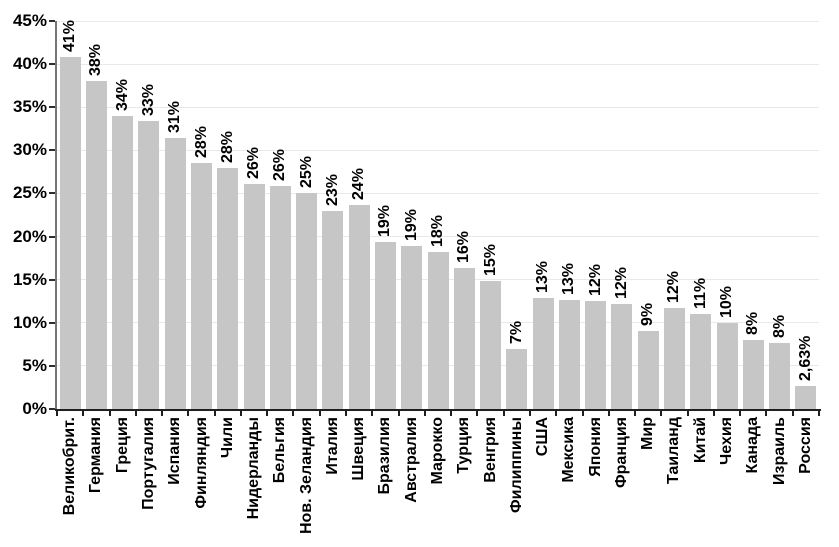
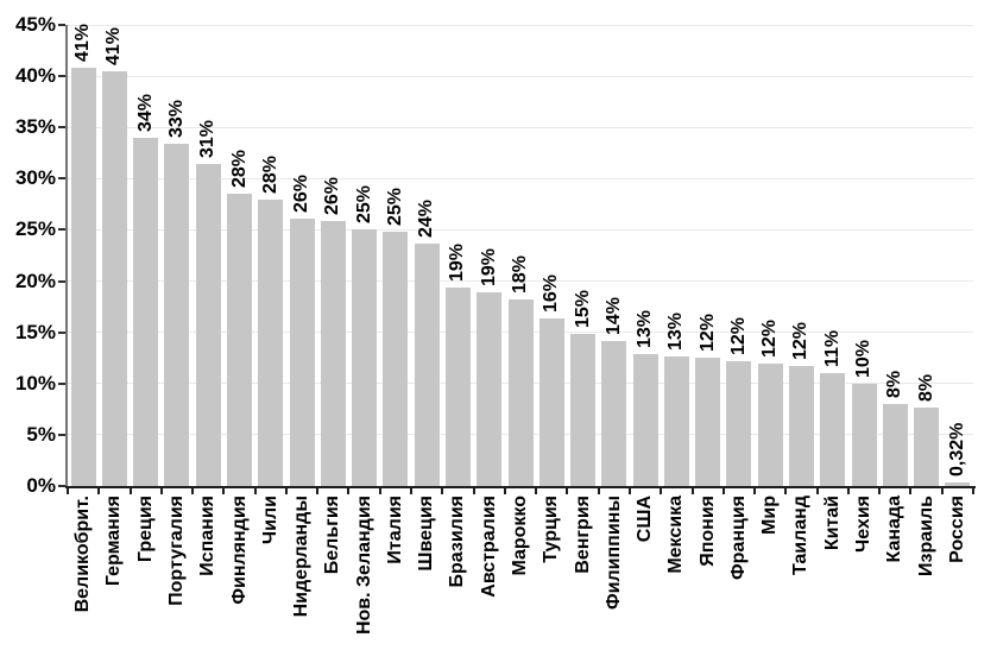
Германия: 38% -> 41%
Италия: 23% -> 25%
Филиппины: 7% -> 14%
Мир: 9% -> 12%
Россия: 2,63% -> 0,32%
